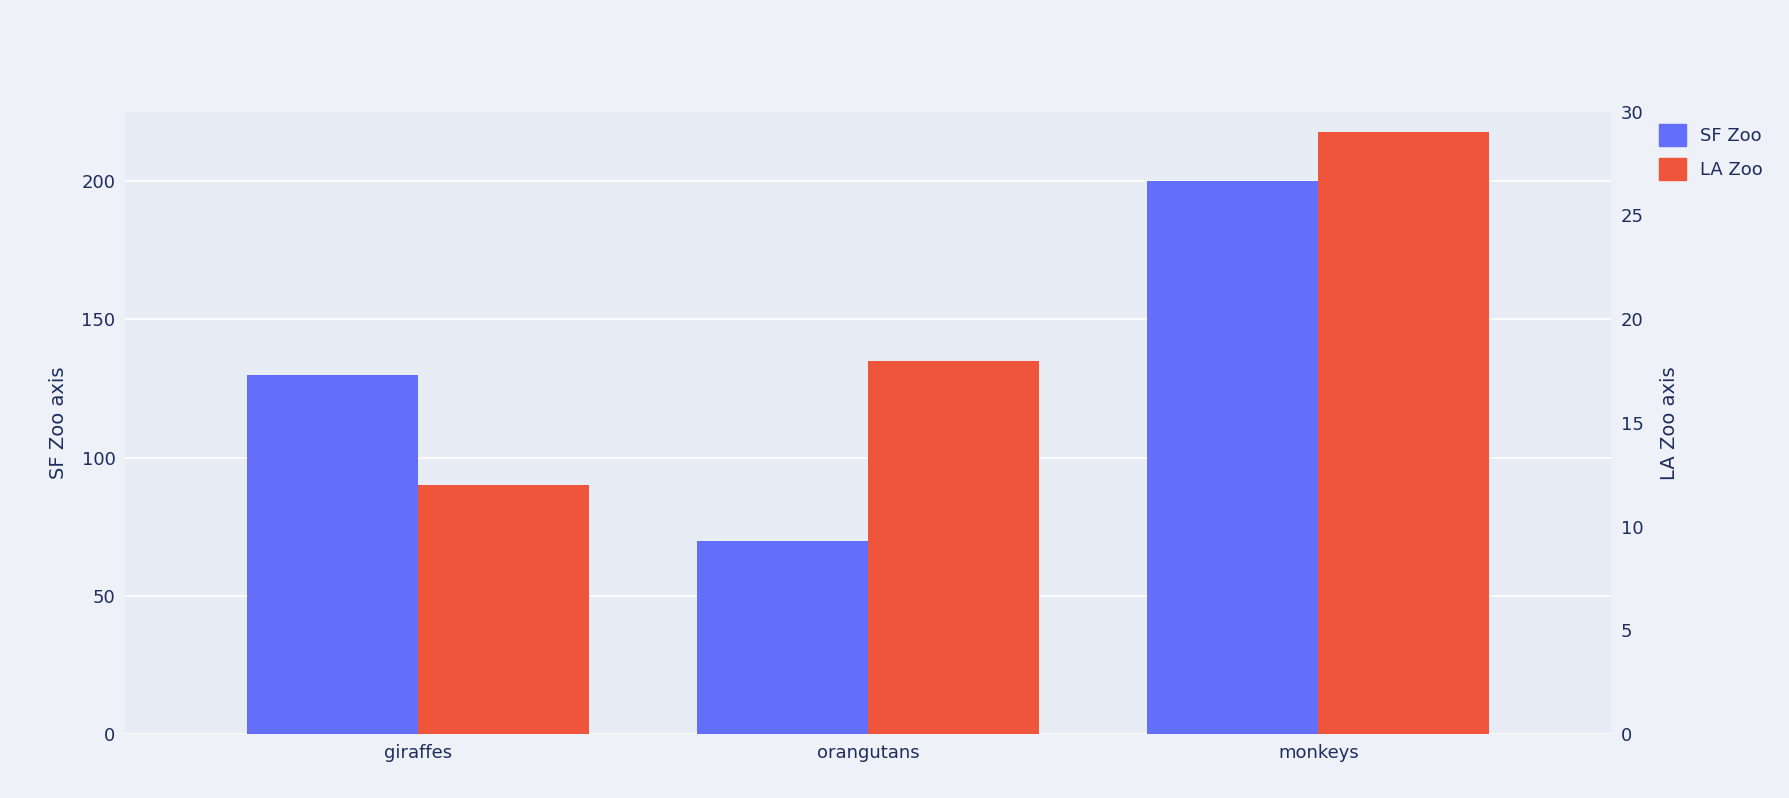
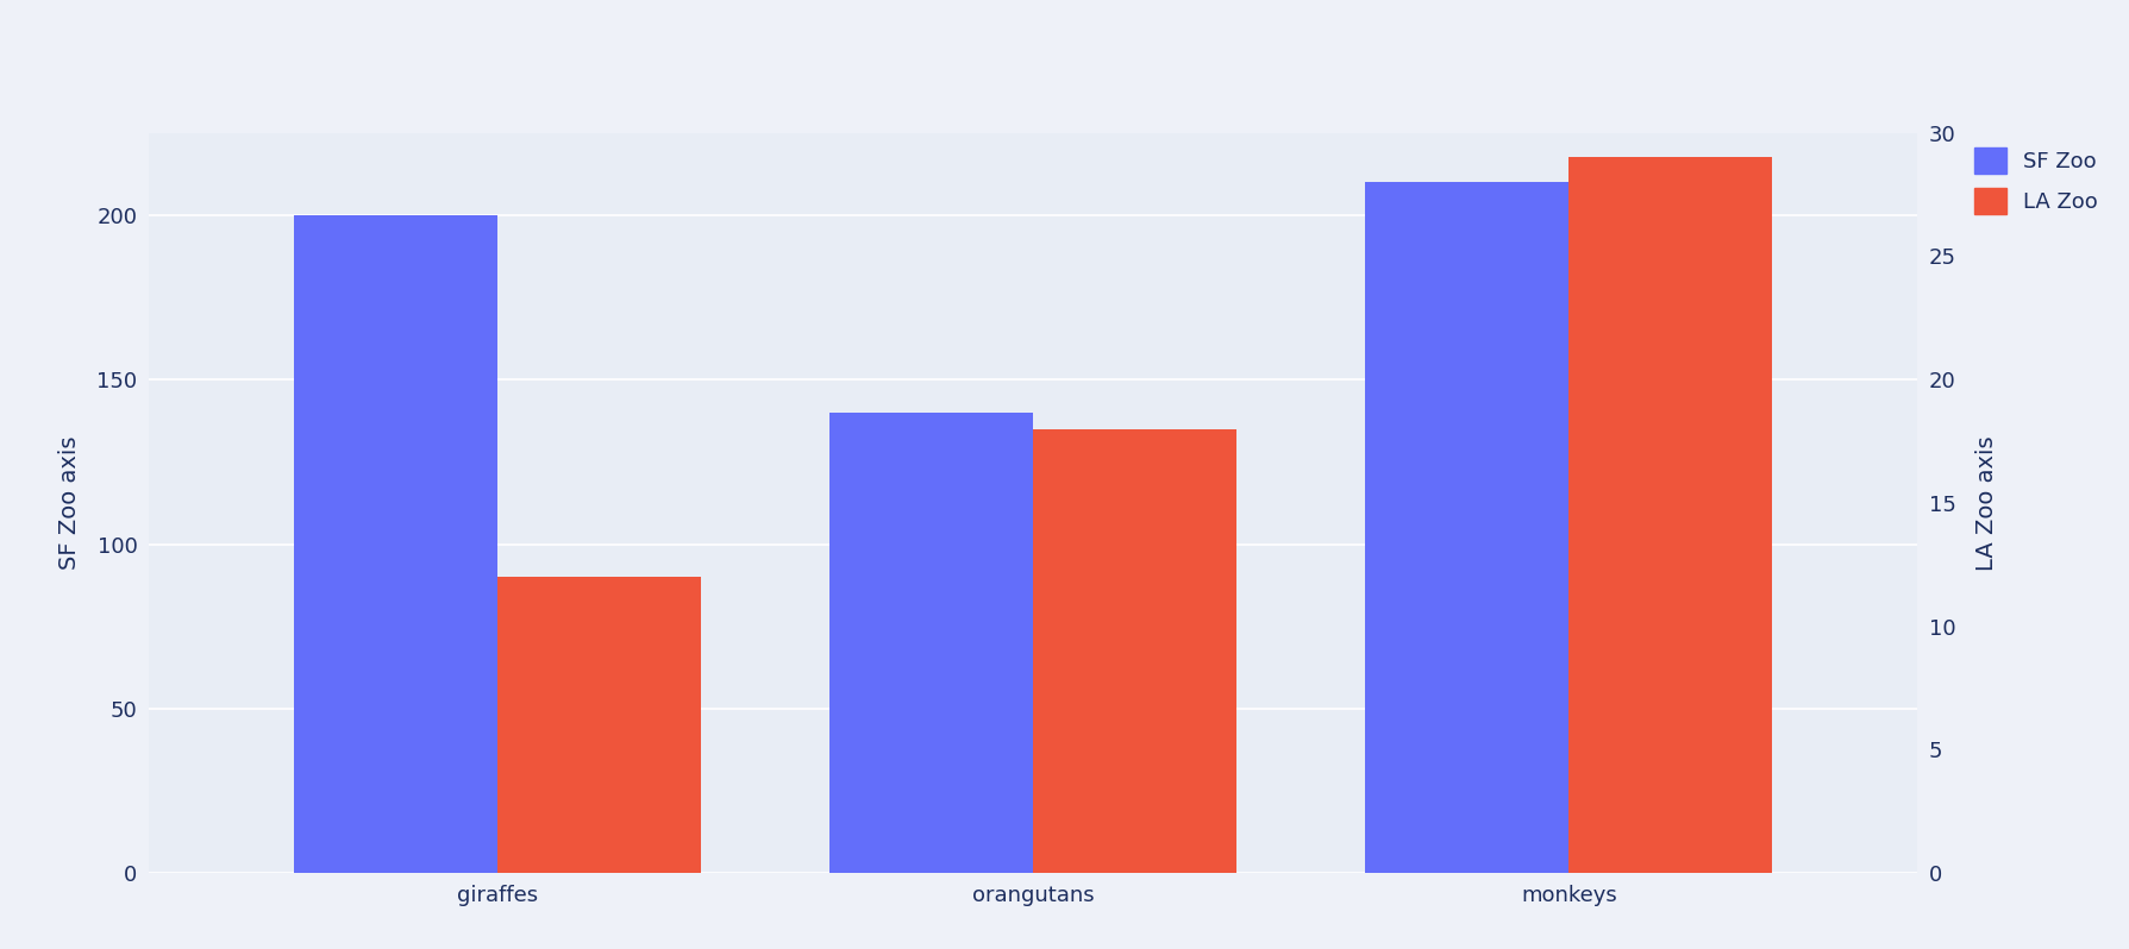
SF Zoo/giraffes: 130 -> 200
SF Zoo/orangutans: 70 -> 140
SF Zoo/monkeys: 200 -> 210
